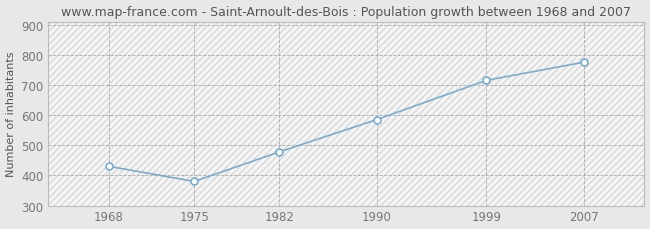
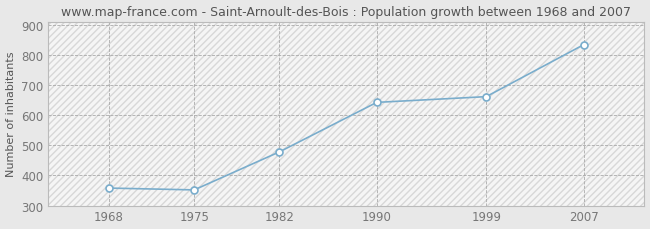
1968: 430 -> 358
1975: 380 -> 352
1990: 585 -> 642
1999: 715 -> 661
2007: 775 -> 833
